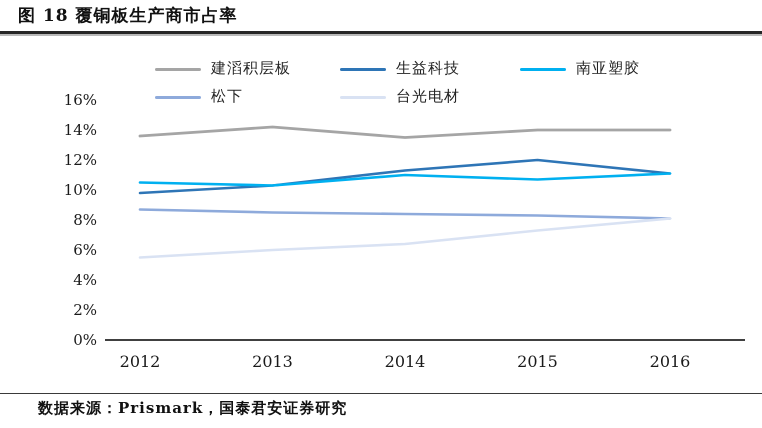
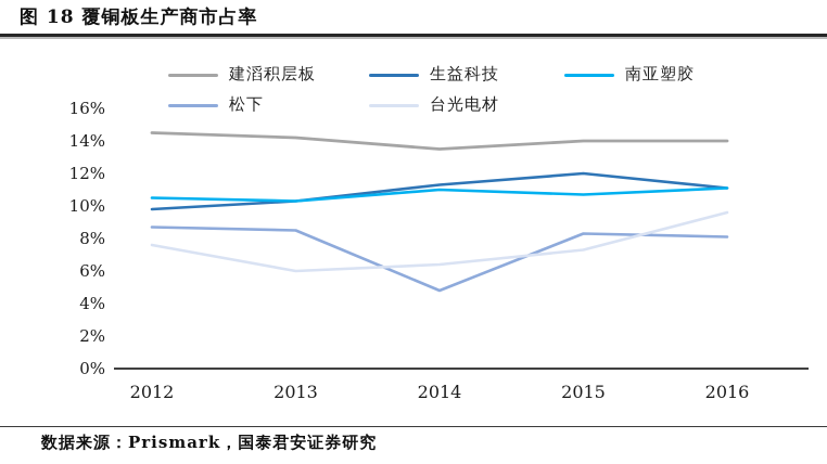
建滔积层板/2012: 13.6% -> 14.5%
台光电材/2012: 5.5% -> 7.6%
松下/2014: 8.4% -> 4.8%
台光电材/2016: 8.1% -> 9.6%
